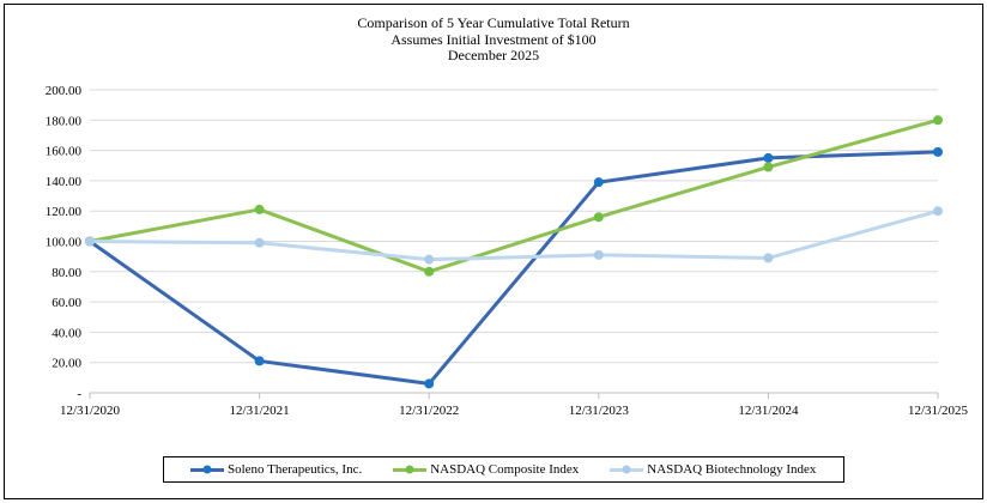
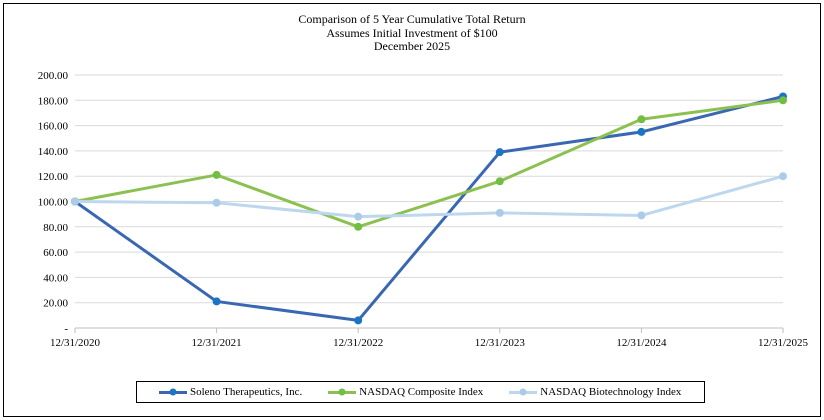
NASDAQ Composite Index/12/31/2024: 149 -> 165
Soleno Therapeutics, Inc./12/31/2025: 159 -> 183
